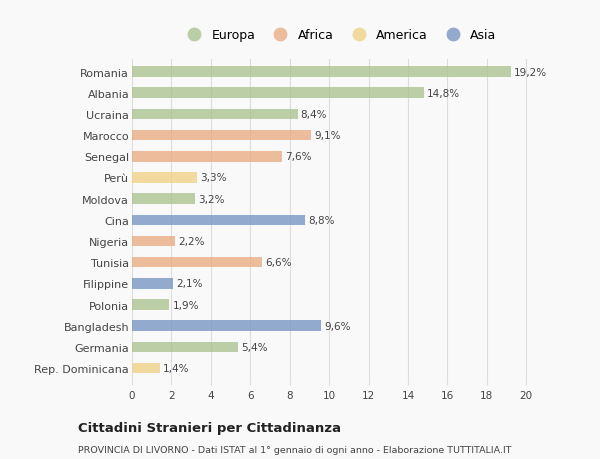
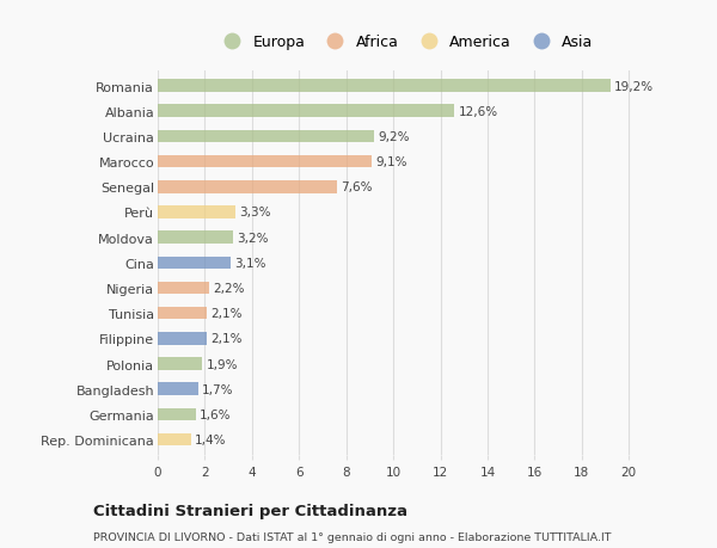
Albania: 14,8% -> 12,6%
Ucraina: 8,4% -> 9,2%
Cina: 8,8% -> 3,1%
Tunisia: 6,6% -> 2,1%
Bangladesh: 9,6% -> 1,7%
Germania: 5,4% -> 1,6%
